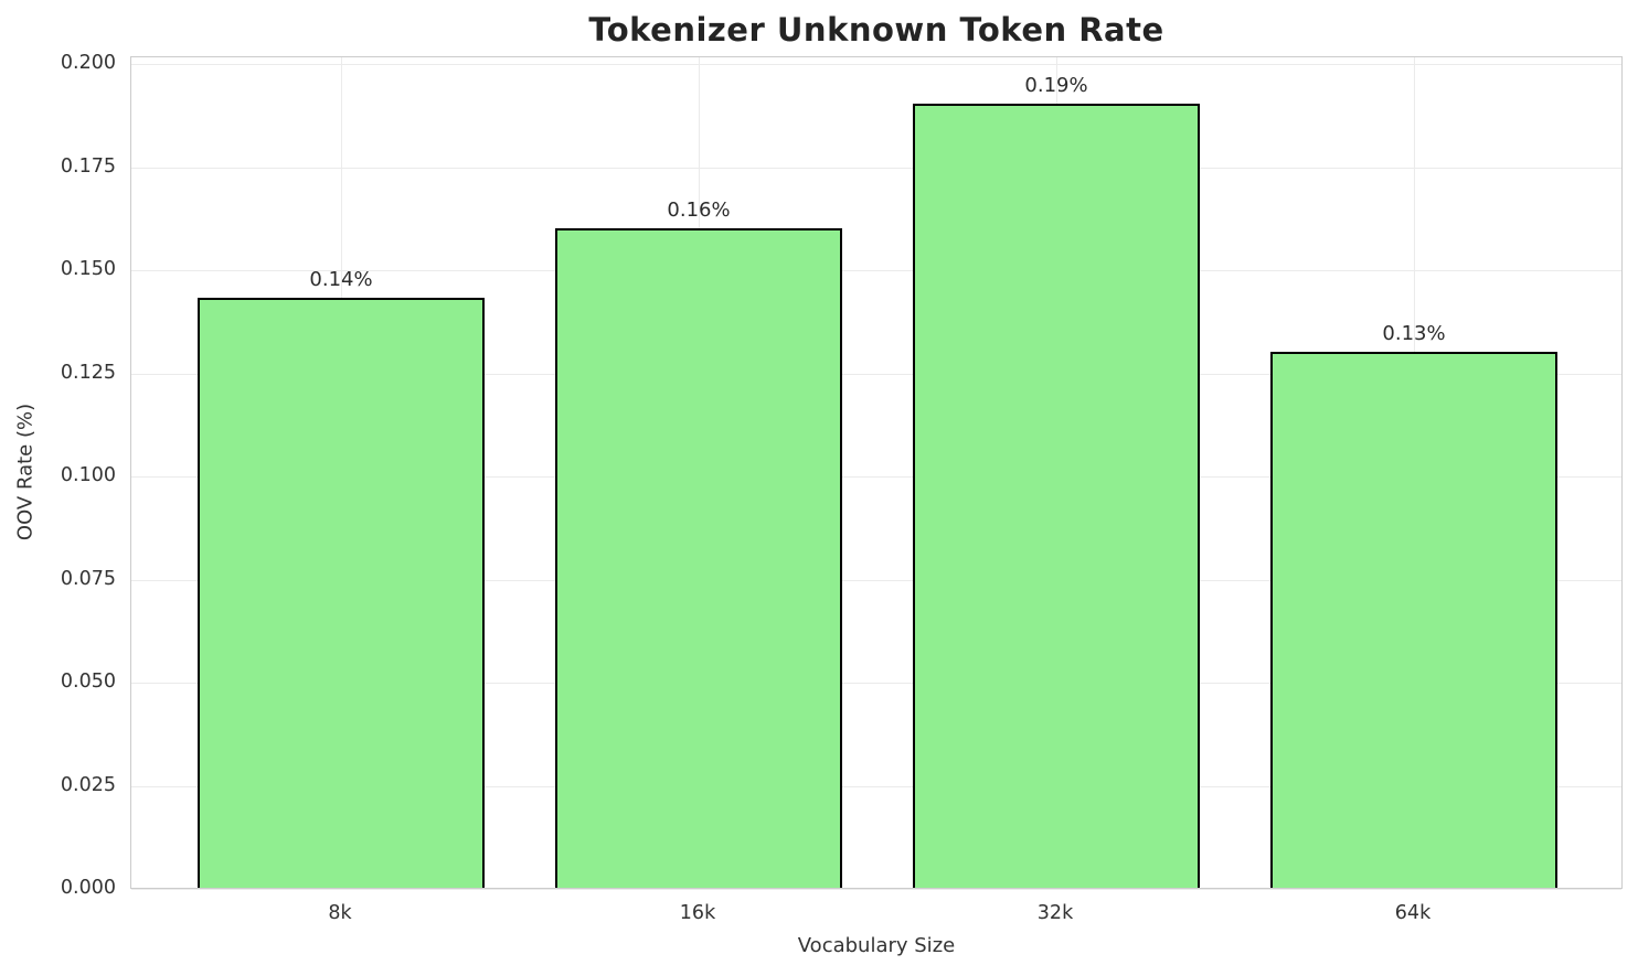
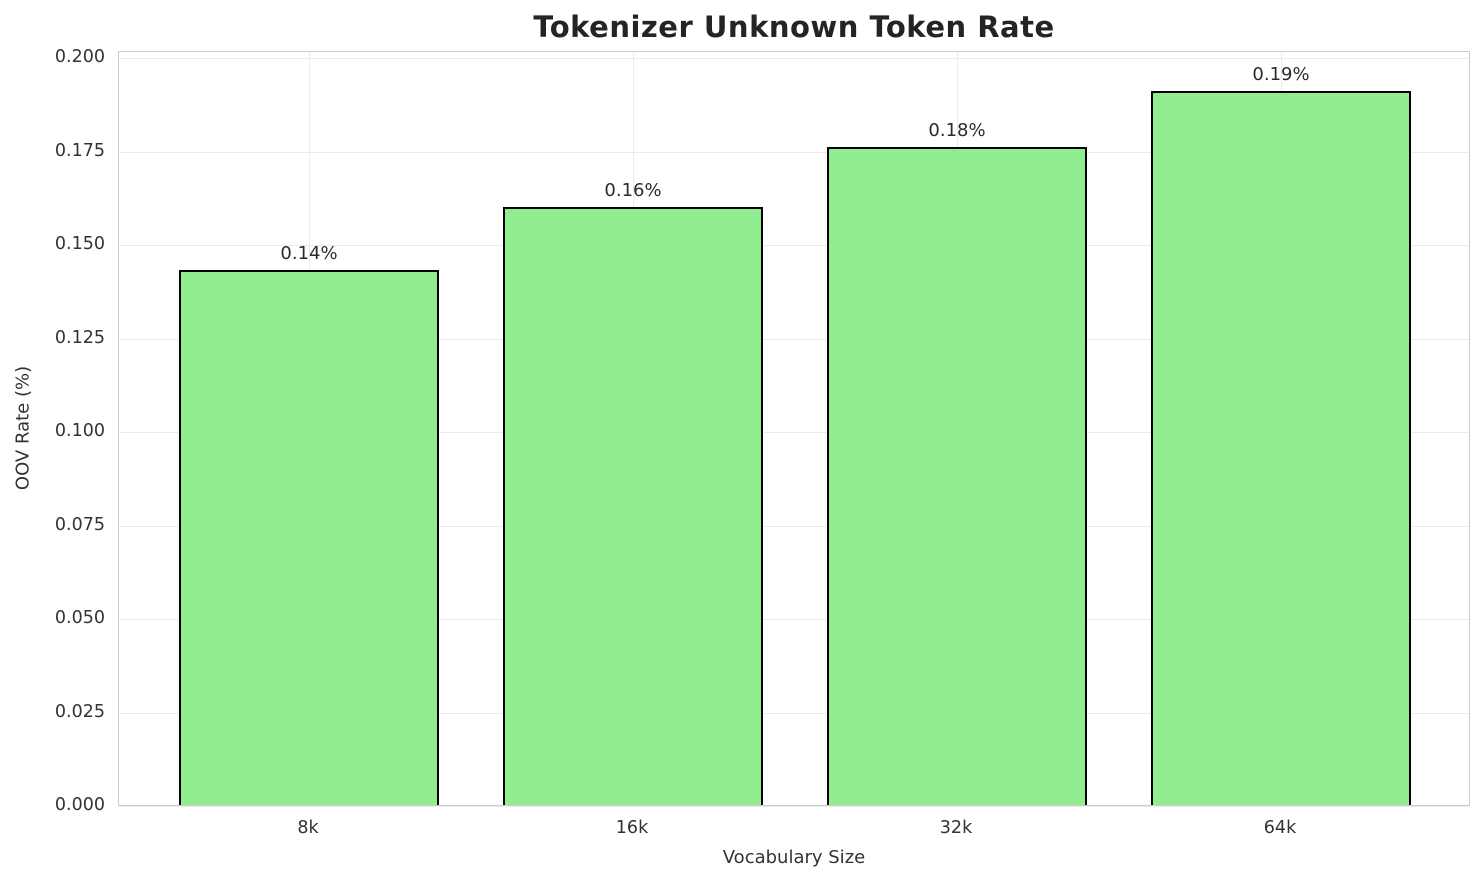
32k: 0.19% -> 0.18%
64k: 0.13% -> 0.19%
